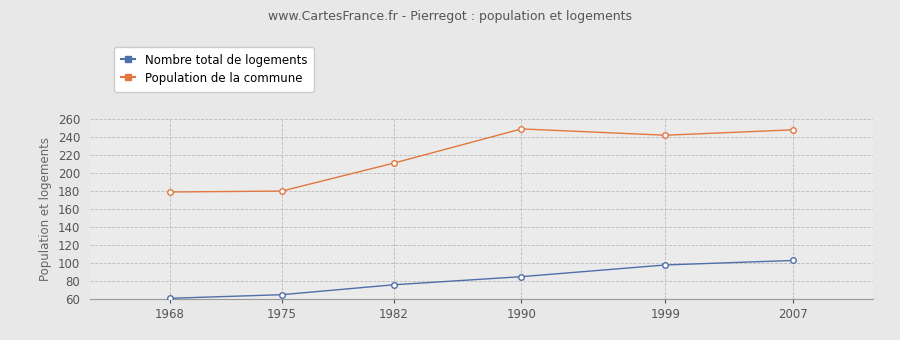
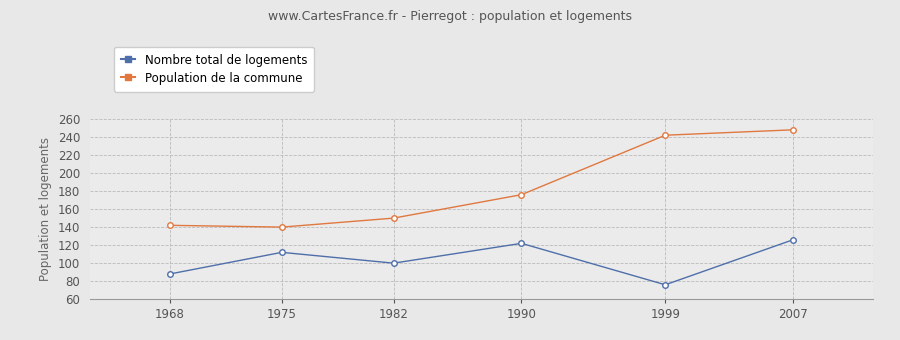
Nombre total de logements/1968: 61 -> 88
Population de la commune/1968: 179 -> 142
Nombre total de logements/1975: 65 -> 112
Population de la commune/1975: 180 -> 140
Nombre total de logements/1982: 76 -> 100
Population de la commune/1982: 211 -> 150
Nombre total de logements/1990: 85 -> 122
Population de la commune/1990: 249 -> 176
Nombre total de logements/1999: 98 -> 76
Nombre total de logements/2007: 103 -> 126
